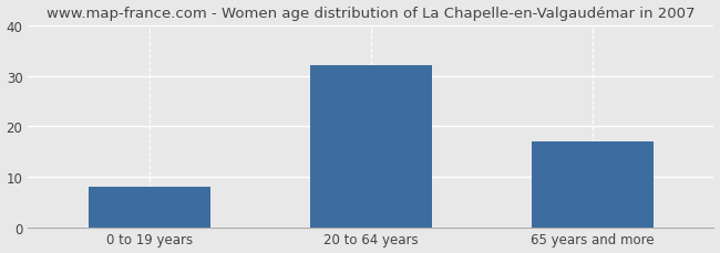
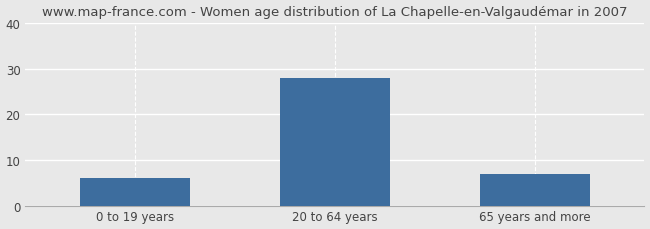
0 to 19 years: 8 -> 6
20 to 64 years: 32 -> 28
65 years and more: 17 -> 7
